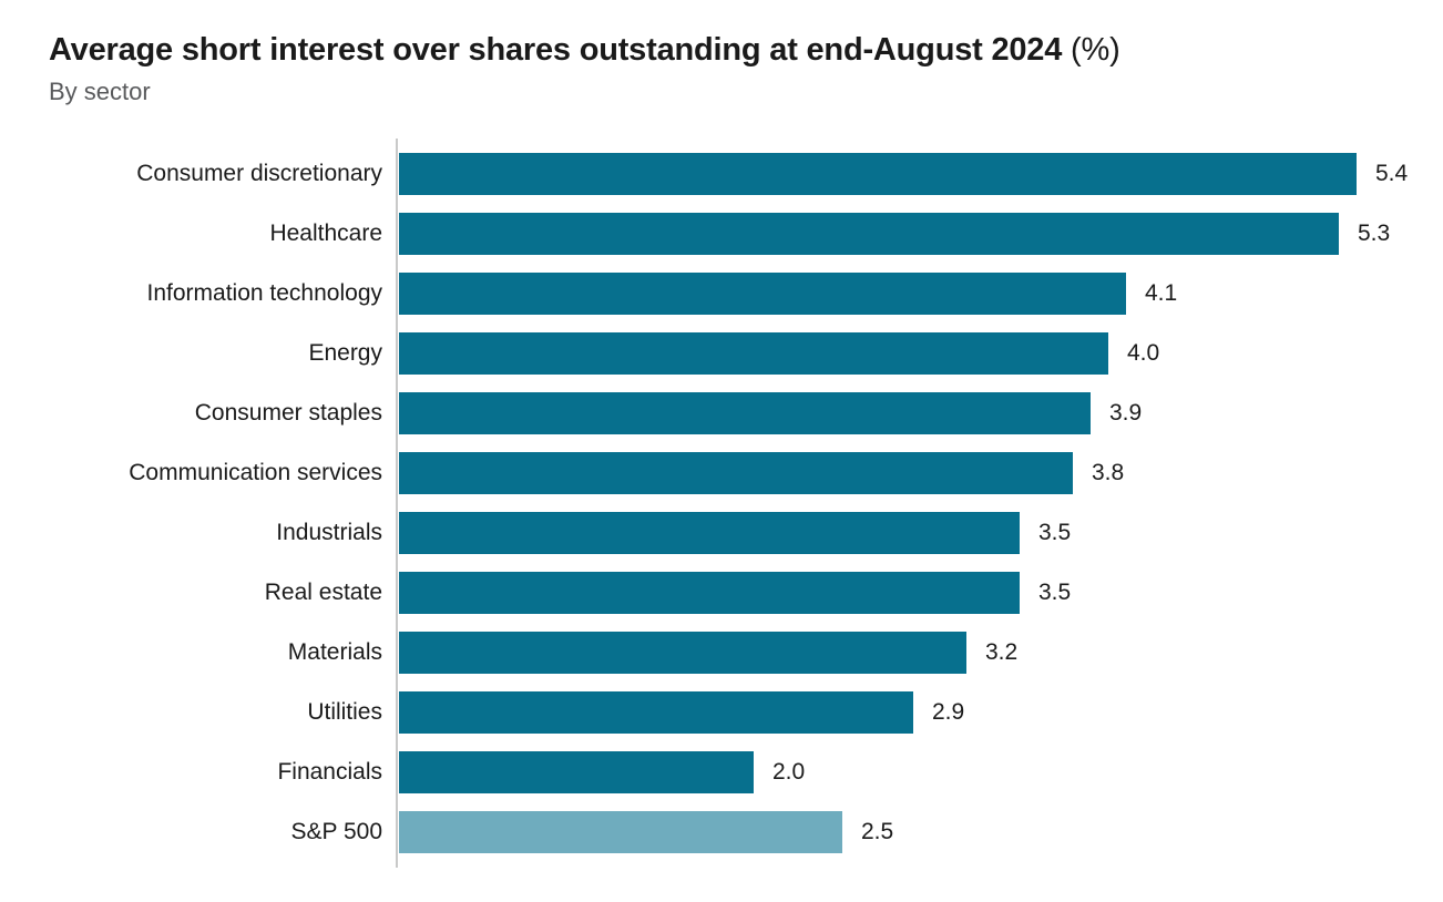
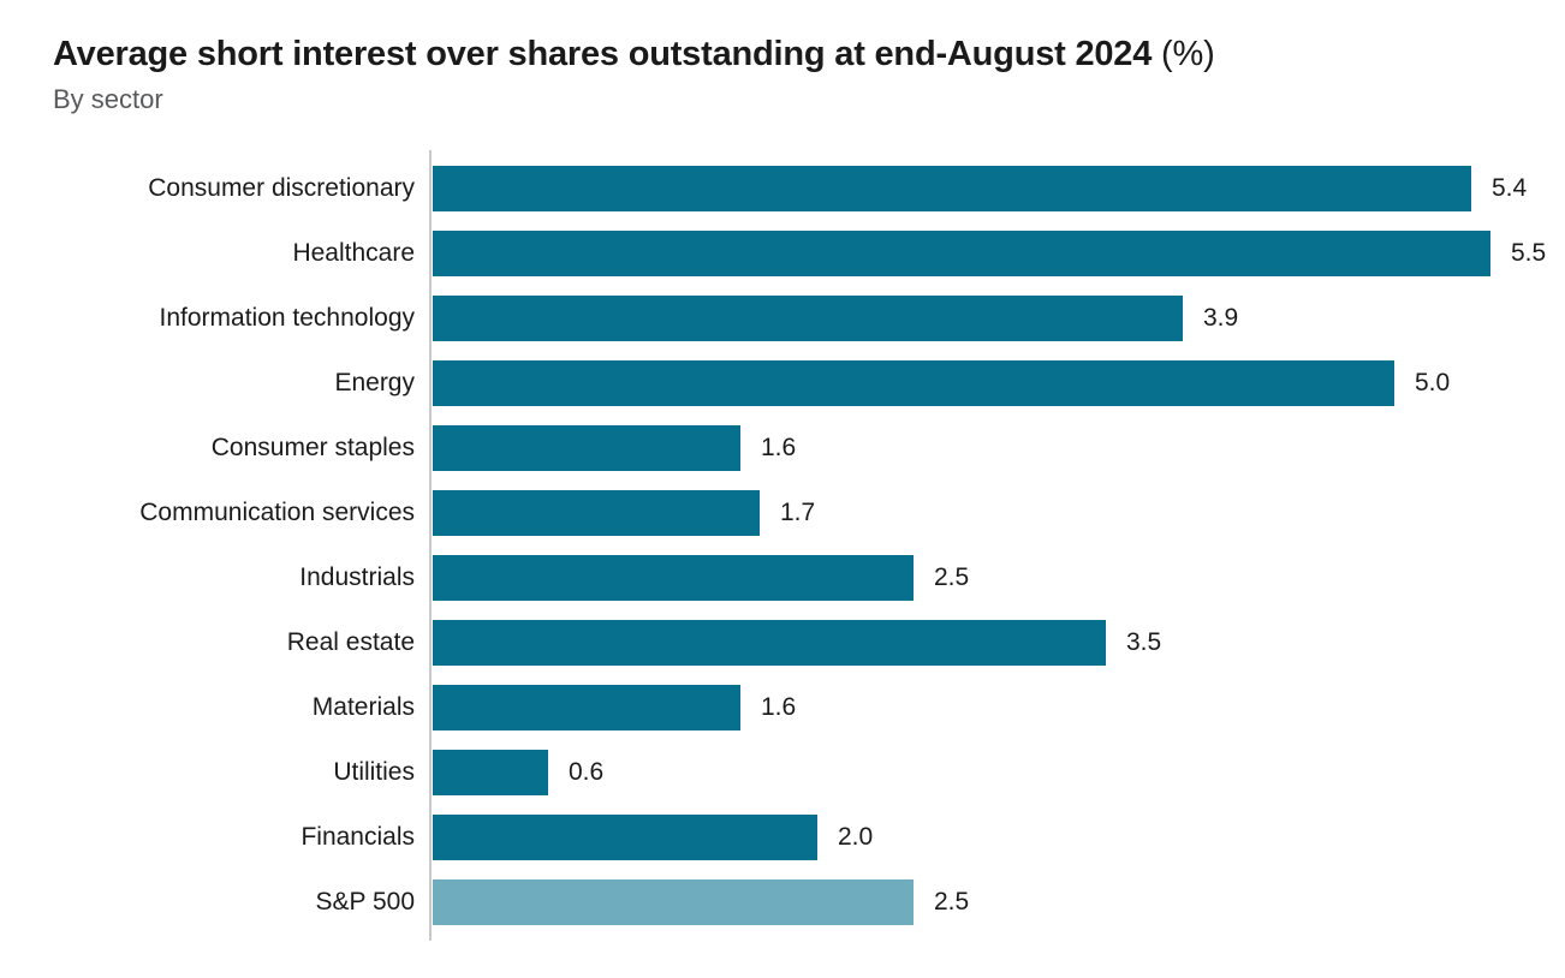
Healthcare: 5.3 -> 5.5
Information technology: 4.1 -> 3.9
Energy: 4.0 -> 5.0
Consumer staples: 3.9 -> 1.6
Communication services: 3.8 -> 1.7
Industrials: 3.5 -> 2.5
Materials: 3.2 -> 1.6
Utilities: 2.9 -> 0.6
